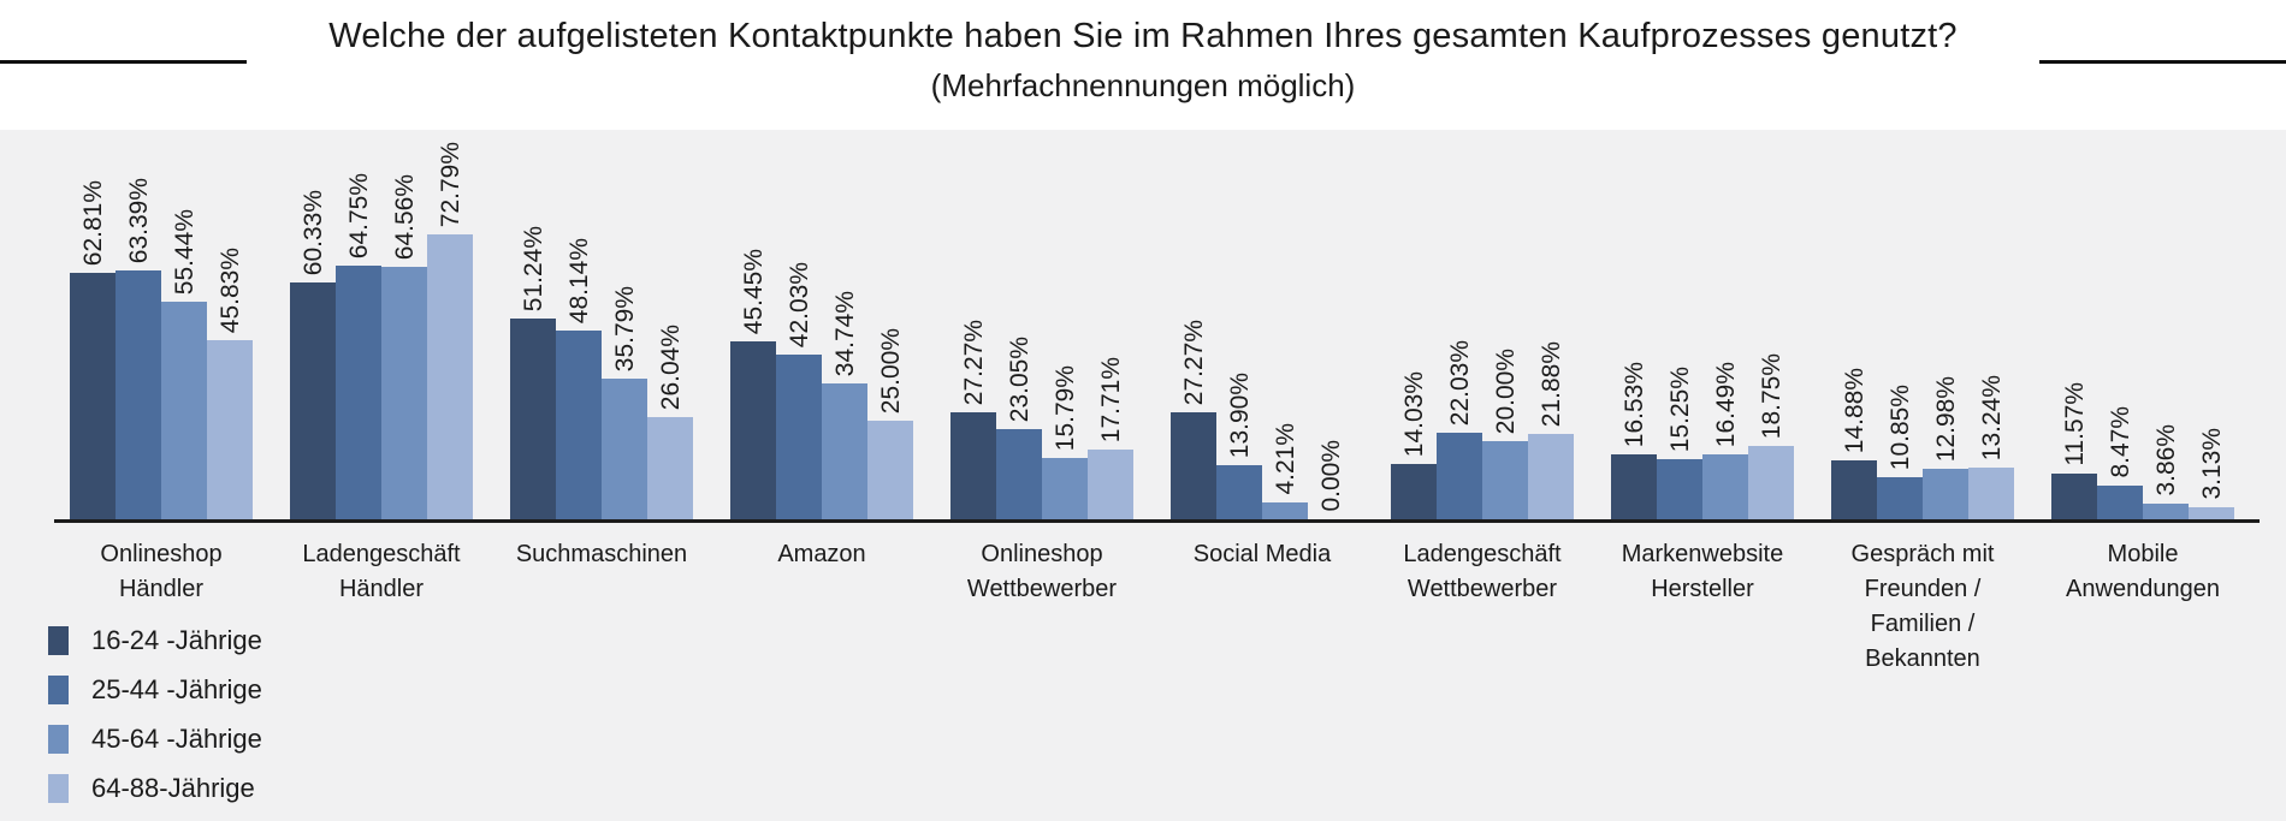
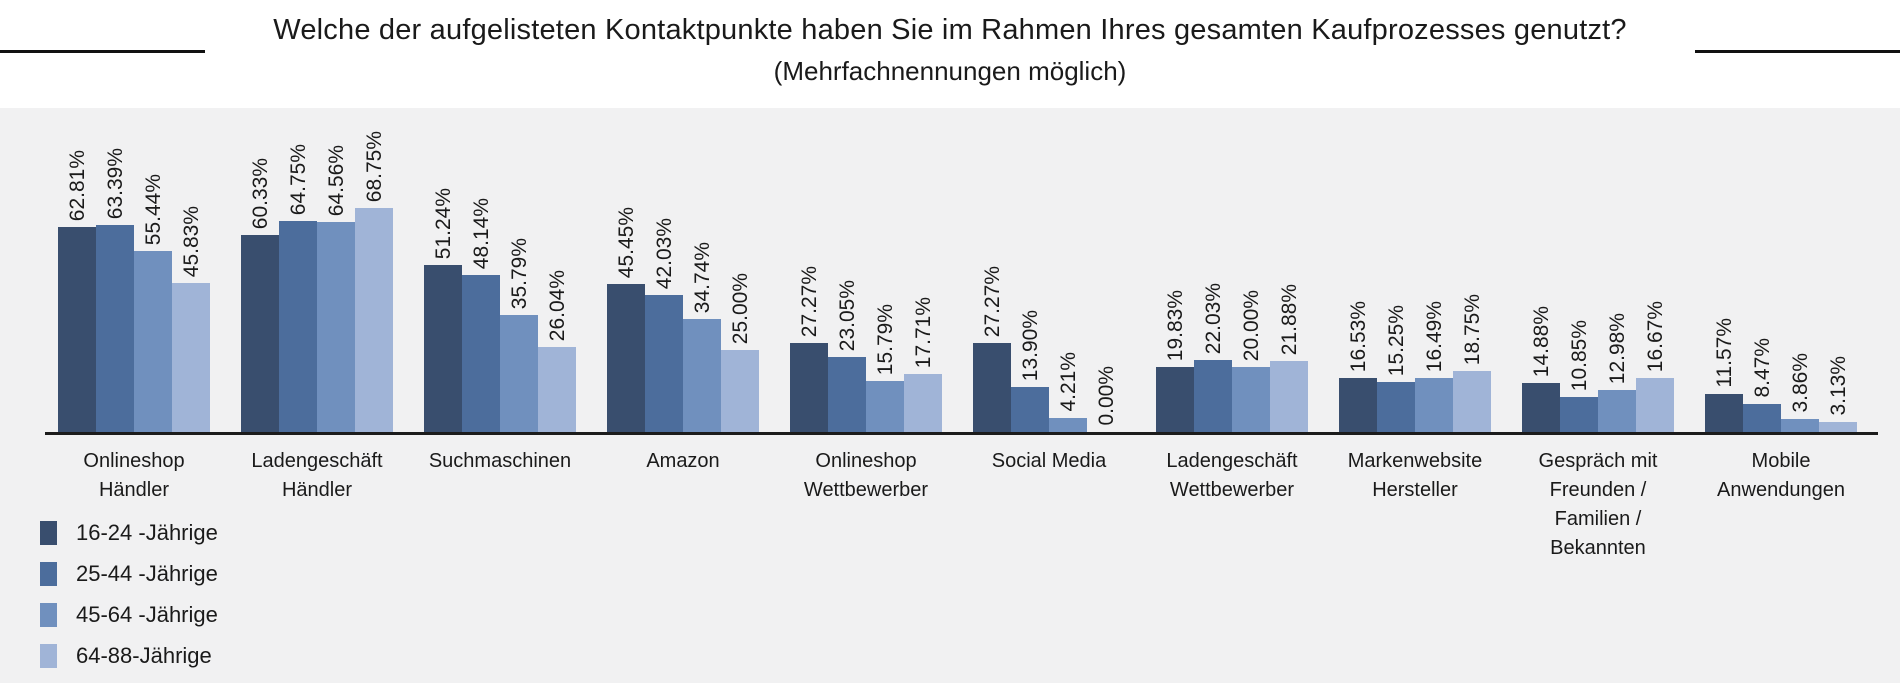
64-88-Jährige/Ladengeschäft Händler: 72.79% -> 68.75%
16-24 -Jährige/Ladengeschäft Wettbewerber: 14.03% -> 19.83%
64-88-Jährige/Gespräch mit Freunden / Familien / Bekannten: 13.24% -> 16.67%
